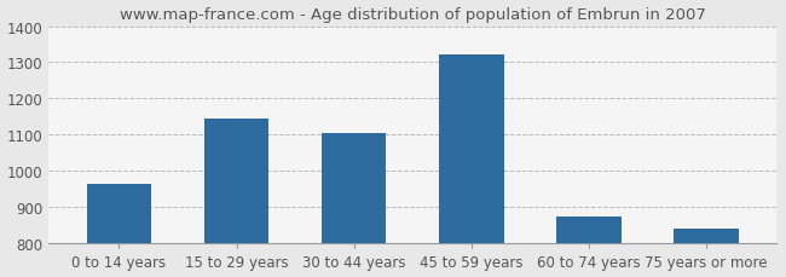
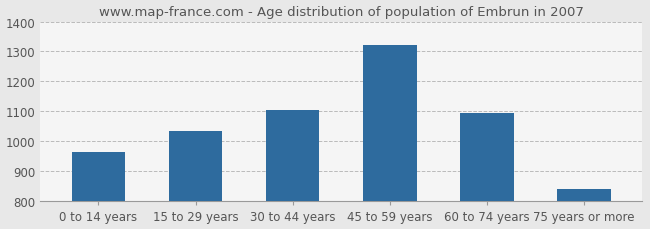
15 to 29 years: 1145 -> 1035
60 to 74 years: 875 -> 1095
